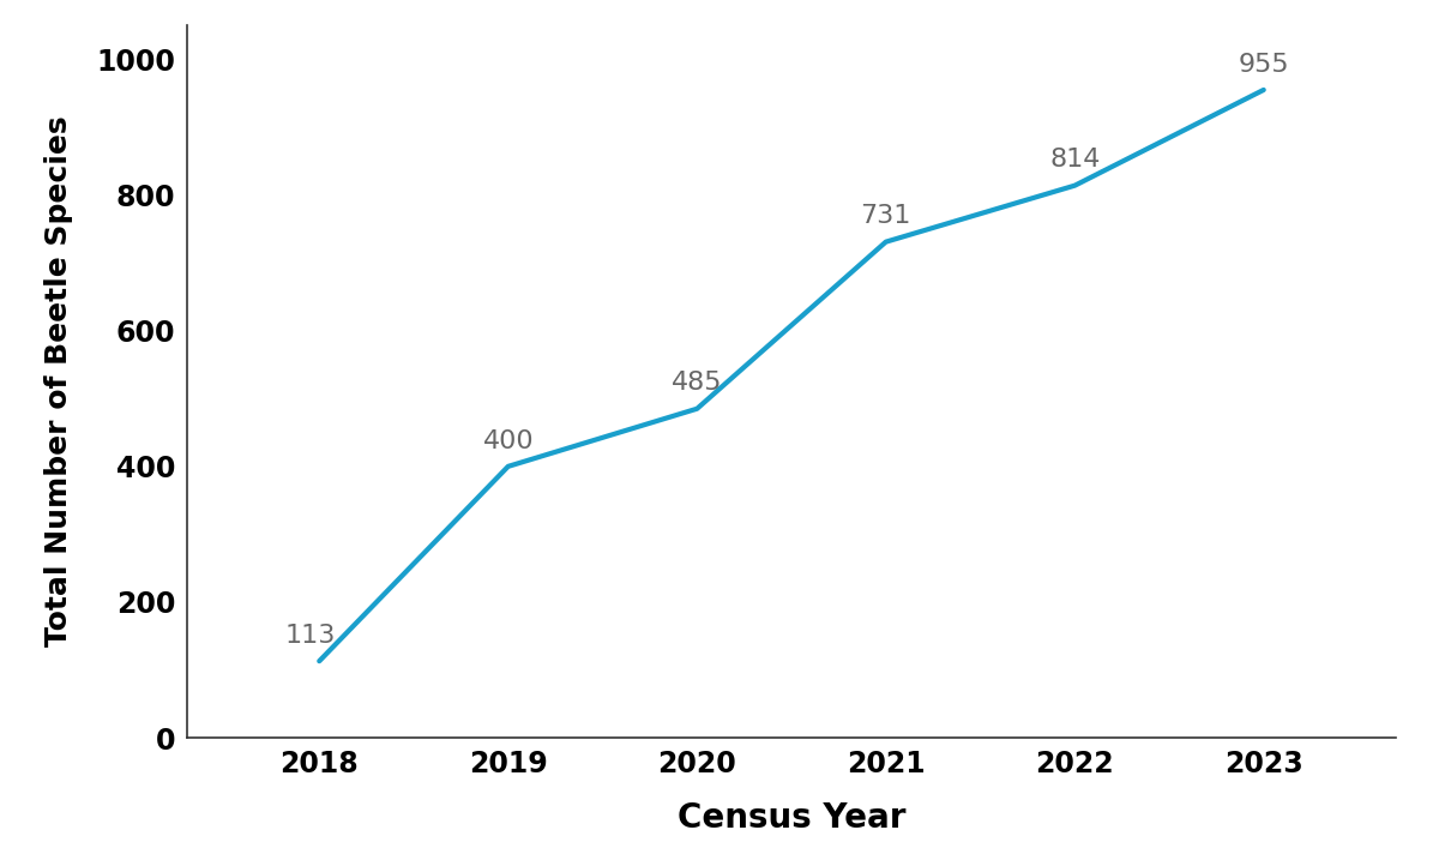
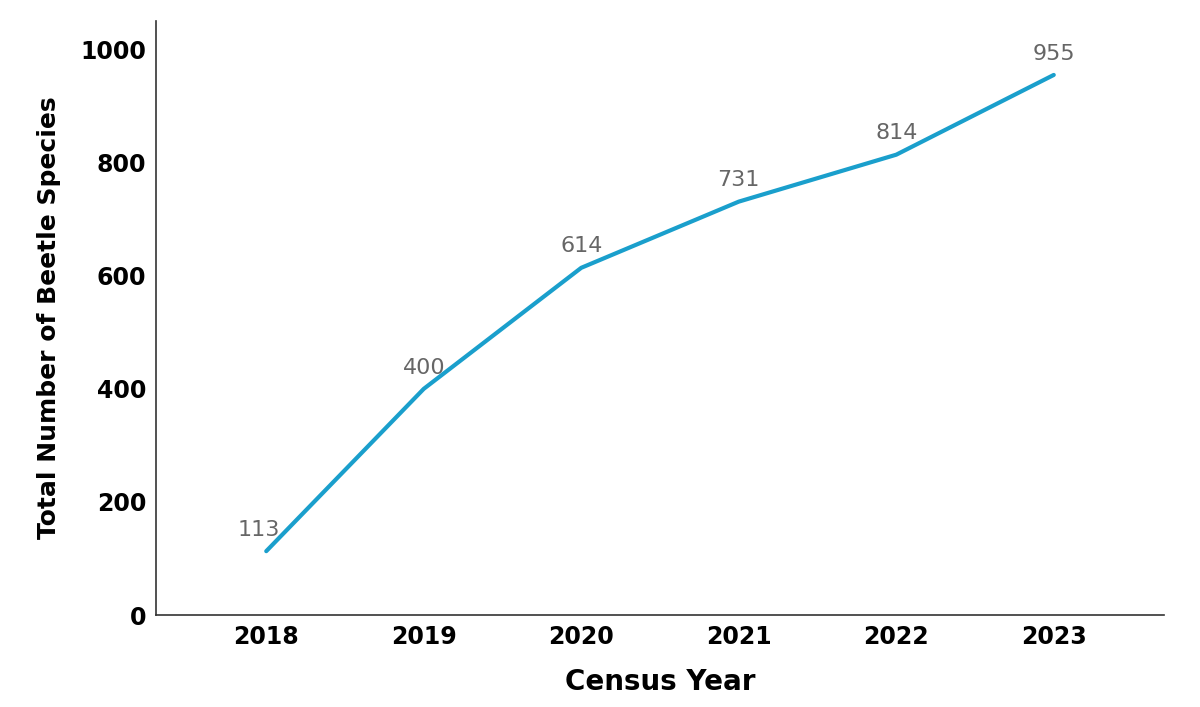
2020: 485 -> 614
